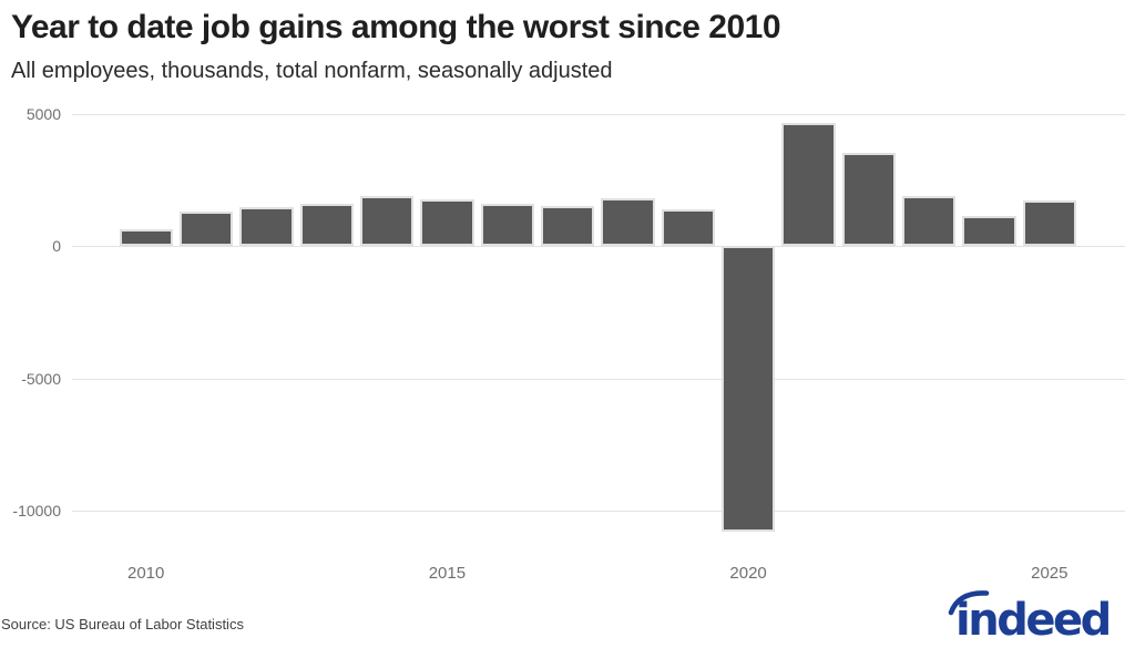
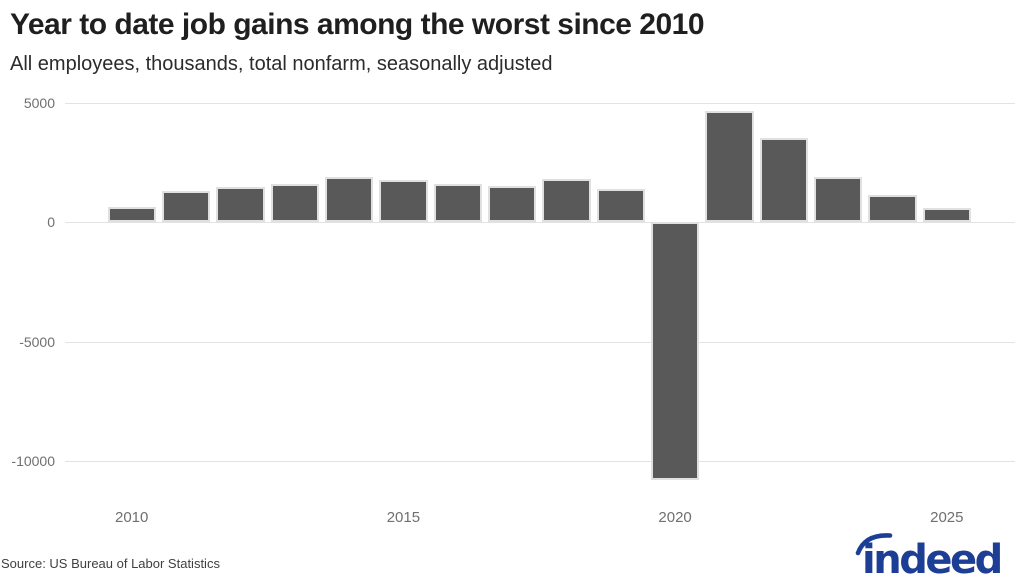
2025: 1700 -> 600
